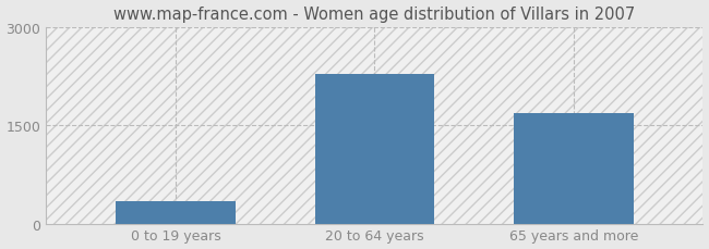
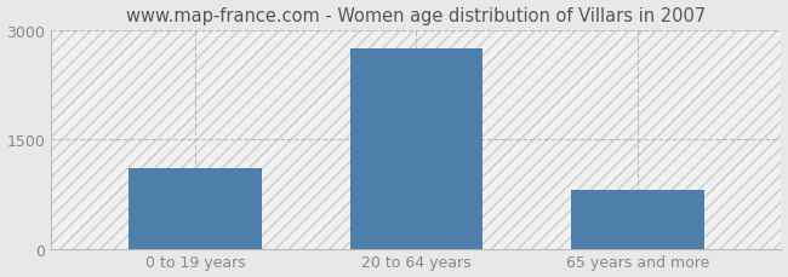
0 to 19 years: 340 -> 1100
20 to 64 years: 2280 -> 2750
65 years and more: 1680 -> 800
